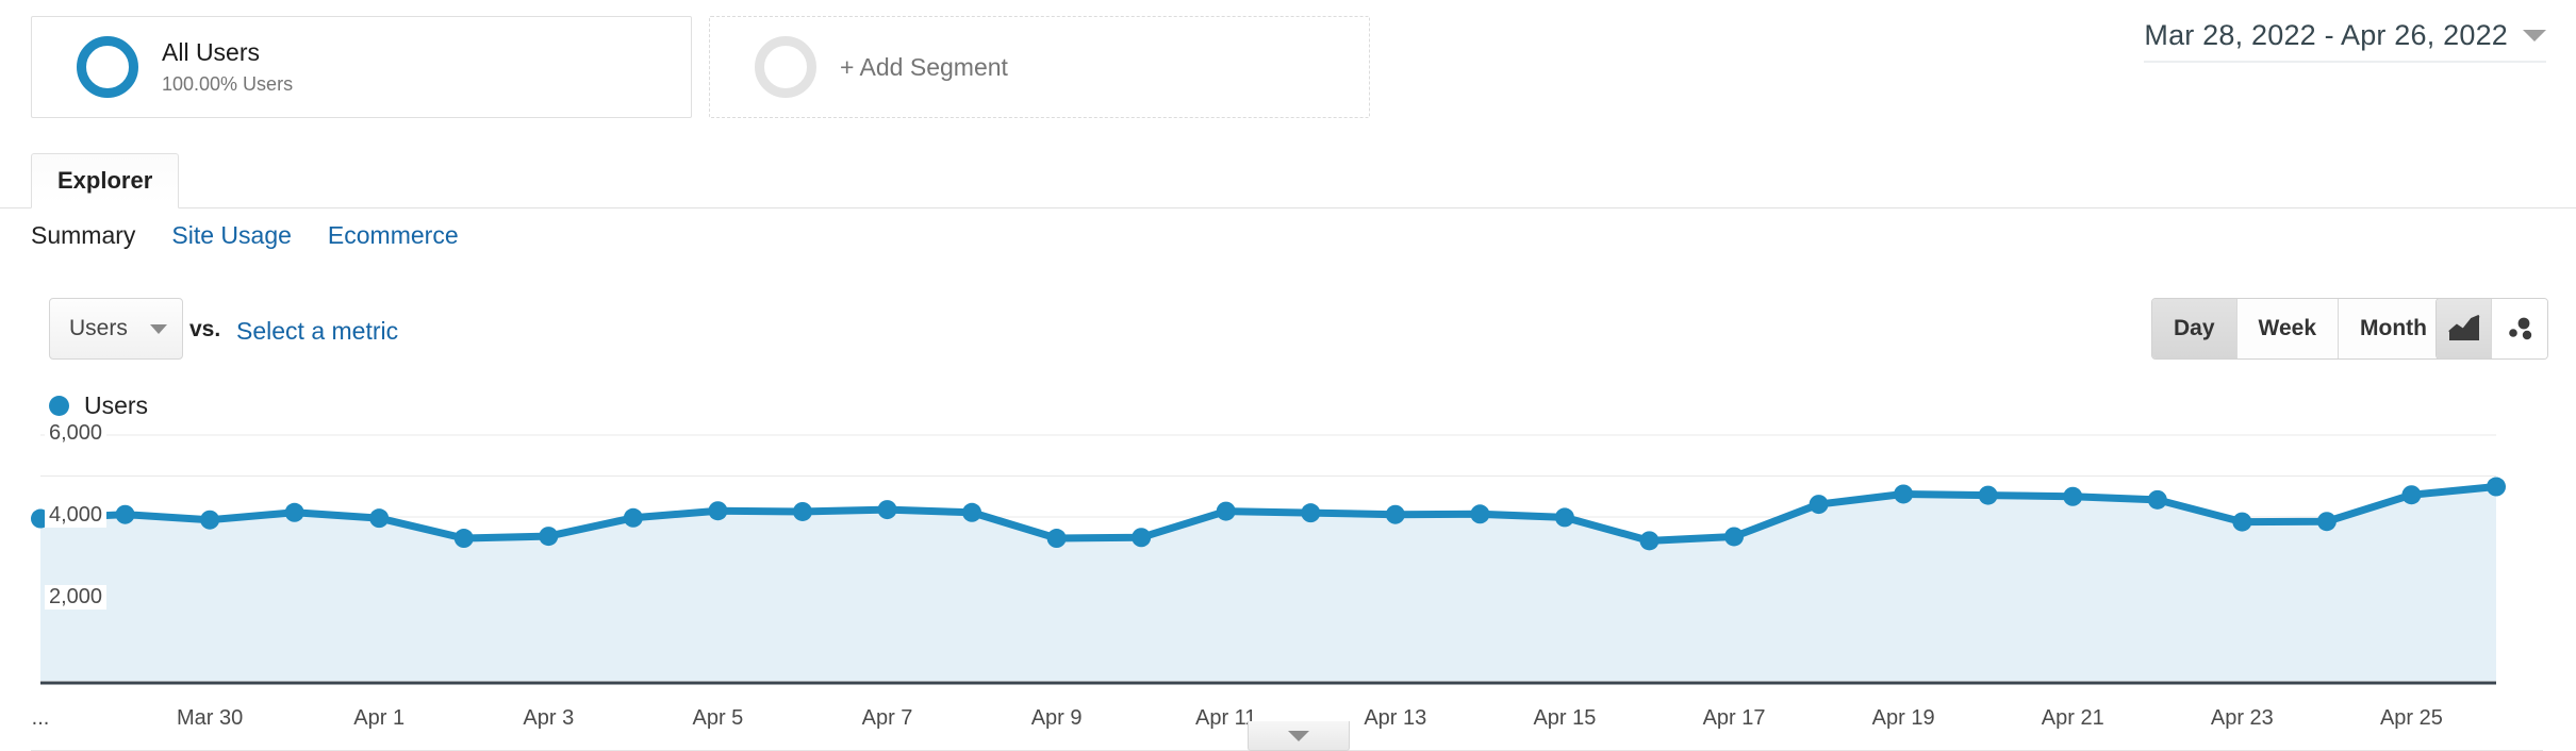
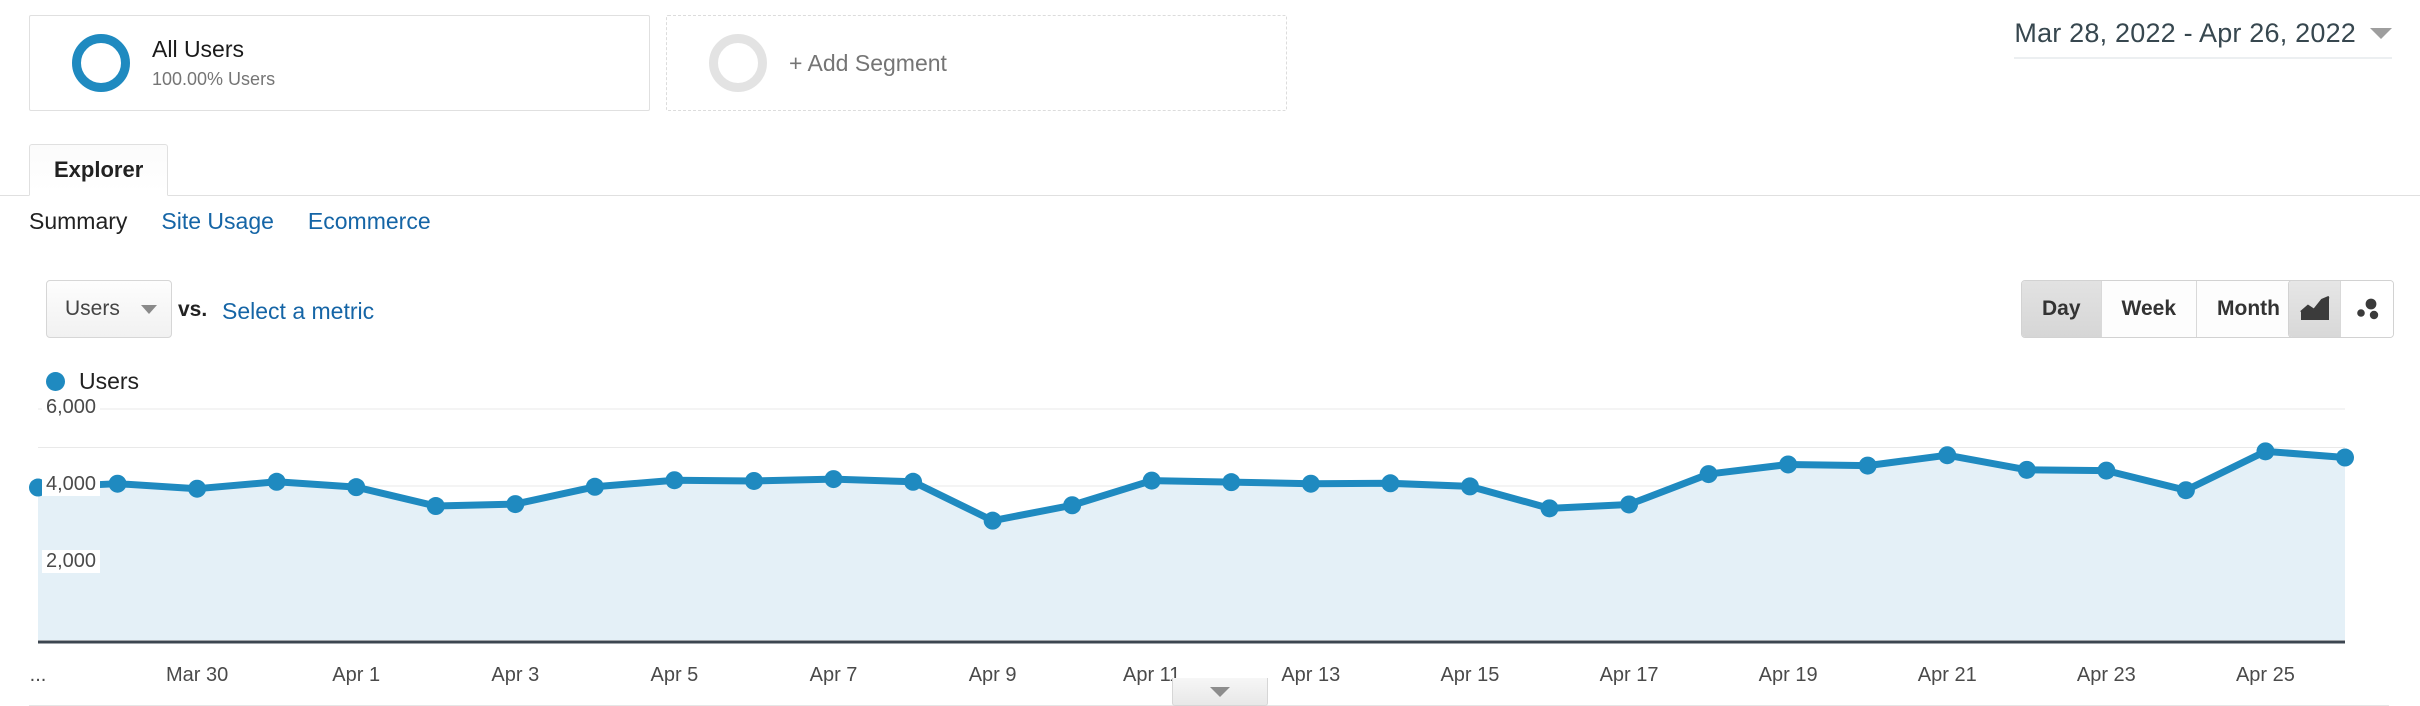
Apr 9: 3500 -> 3100
Apr 21: 4500 -> 4800
Apr 23: 3900 -> 4400
Apr 25: 4500 -> 4900
